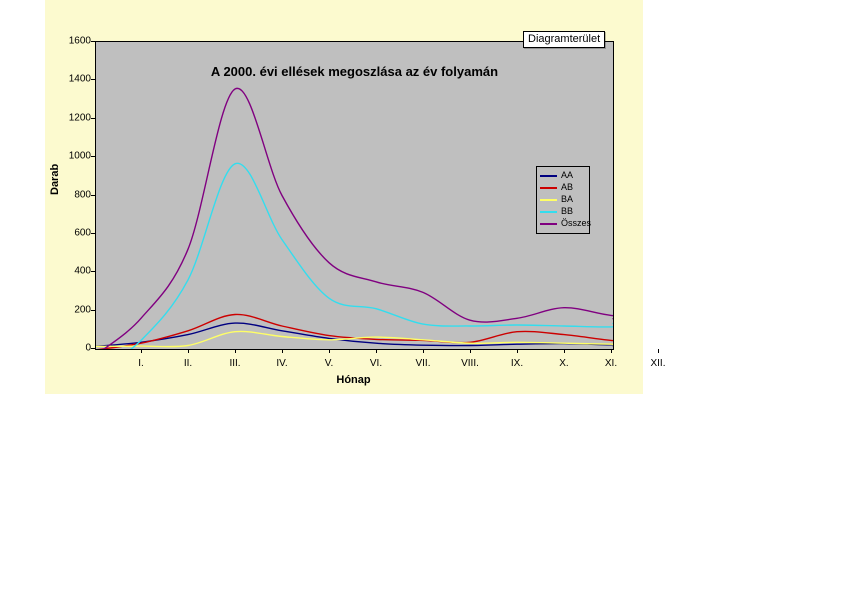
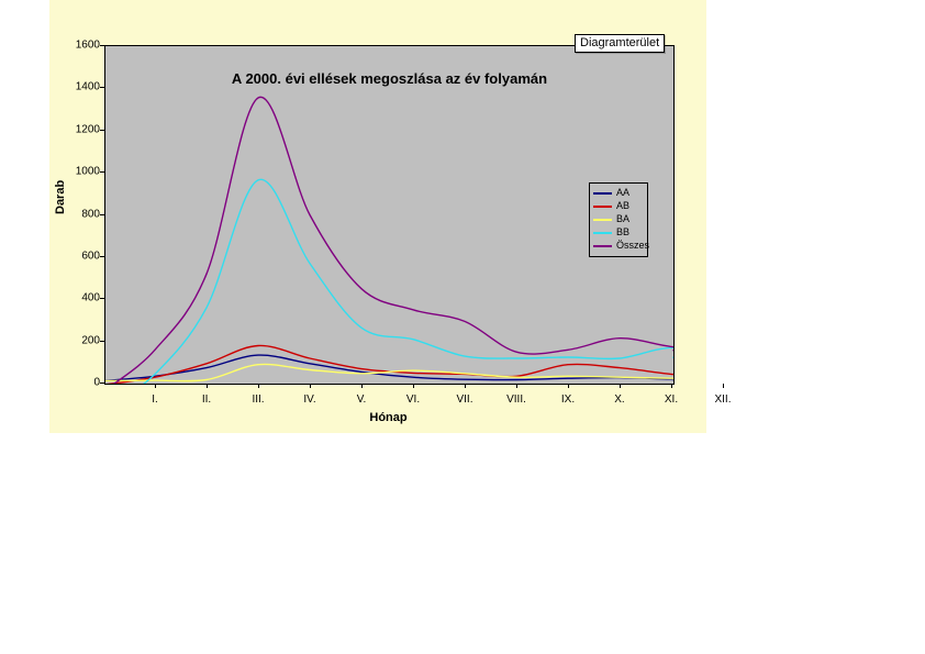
BB/XI.: 120 -> 170
